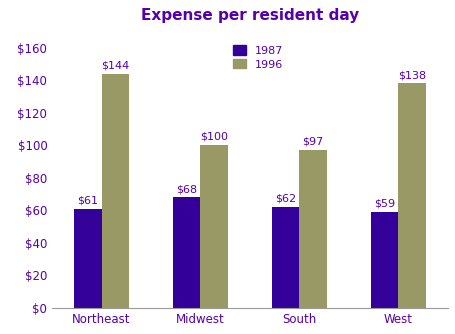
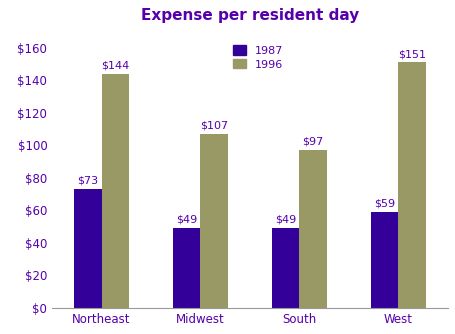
1987/Northeast: $61 -> $73
1987/Midwest: $68 -> $49
1996/Midwest: $100 -> $107
1987/South: $62 -> $49
1996/West: $138 -> $151
